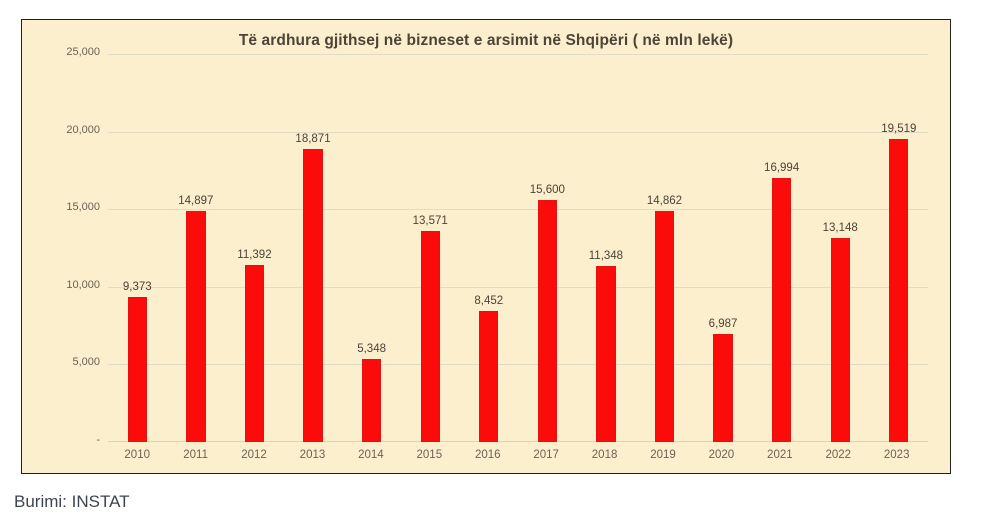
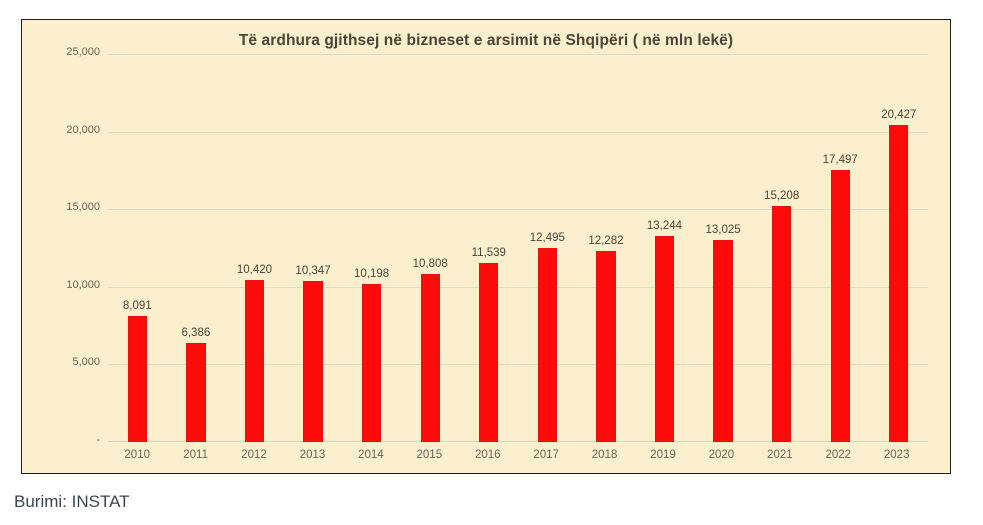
2010: 9,373 -> 8,091
2011: 14,897 -> 6,386
2012: 11,392 -> 10,420
2013: 18,871 -> 10,347
2014: 5,348 -> 10,198
2015: 13,571 -> 10,808
2016: 8,452 -> 11,539
2017: 15,600 -> 12,495
2018: 11,348 -> 12,282
2019: 14,862 -> 13,244
2020: 6,987 -> 13,025
2021: 16,994 -> 15,208
2022: 13,148 -> 17,497
2023: 19,519 -> 20,427
